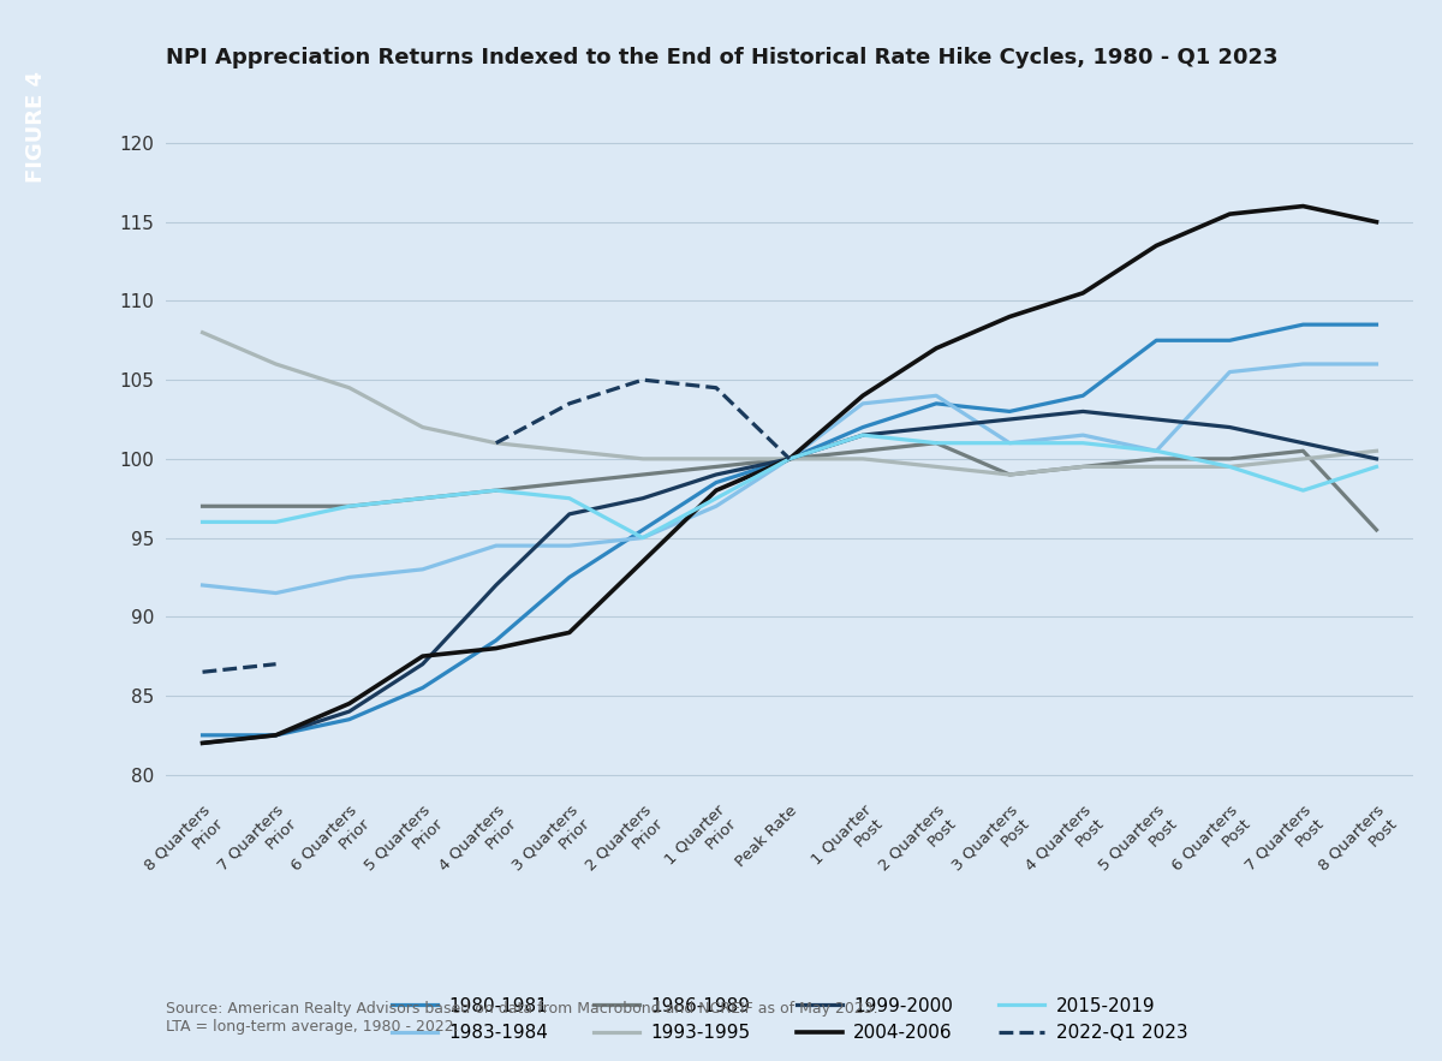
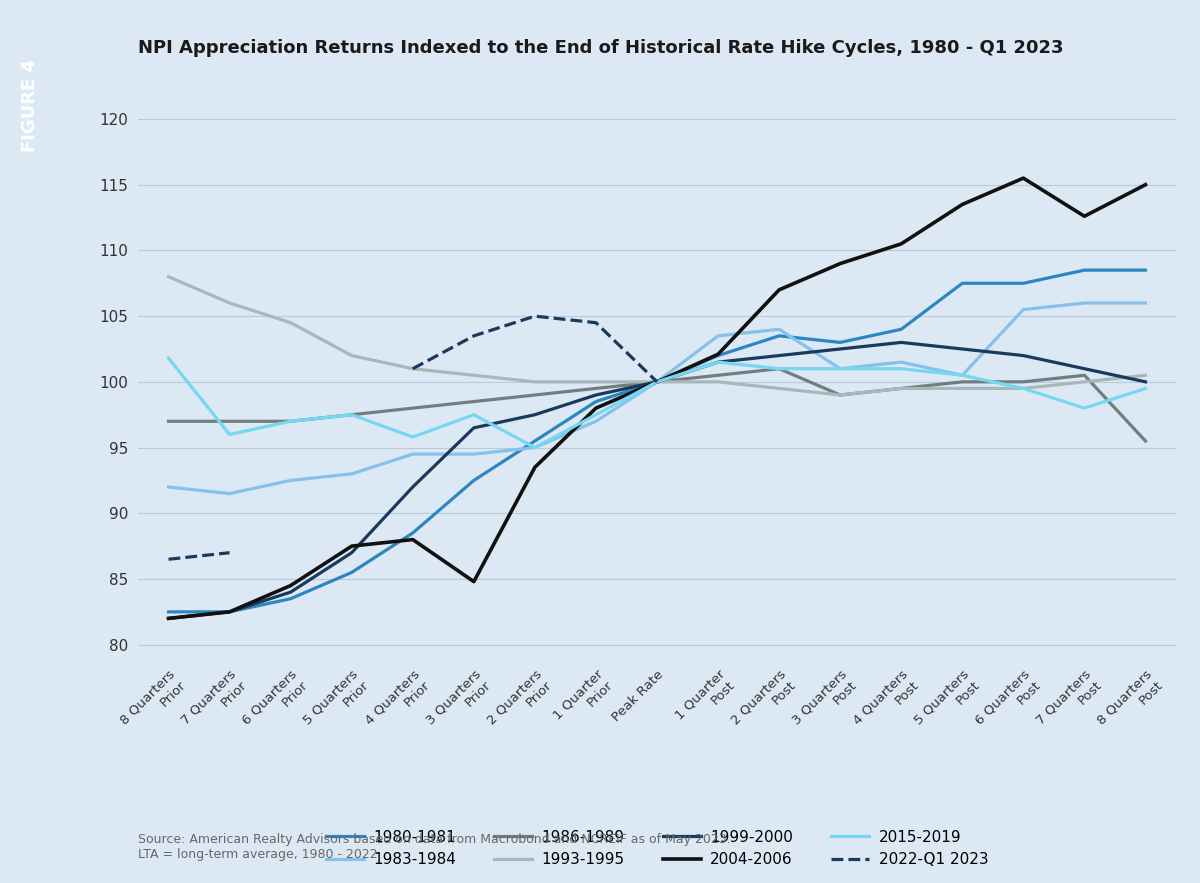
2015-2019/8 Quarters Prior: 96.0 -> 101.8
2015-2019/4 Quarters Prior: 98.0 -> 95.8
2004-2006/3 Quarters Prior: 89.0 -> 84.8
2004-2006/1 Quarter Post: 104.0 -> 102.1
2004-2006/7 Quarters Post: 116.0 -> 112.6
